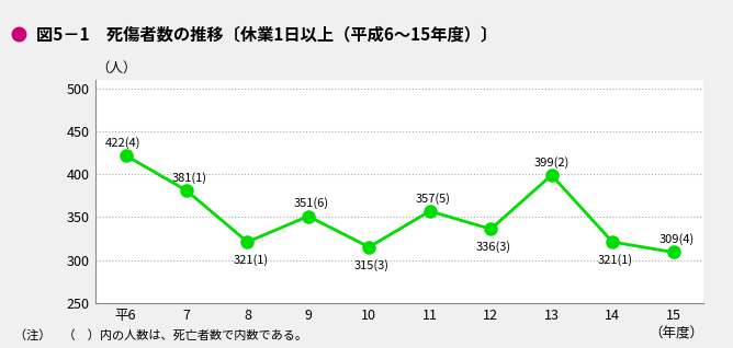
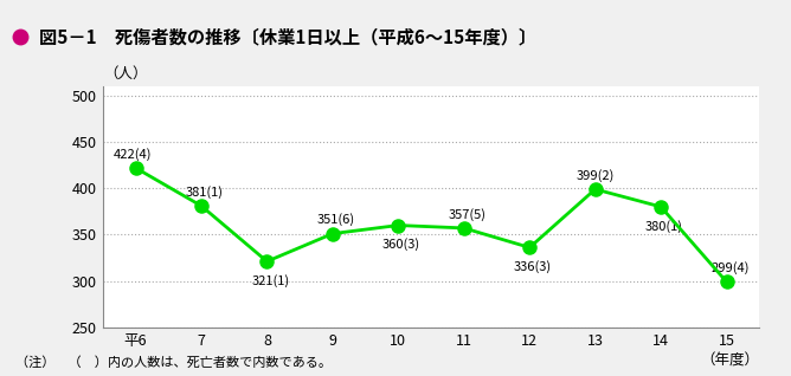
10: 315 -> 360
14: 321 -> 380
15: 309 -> 299
